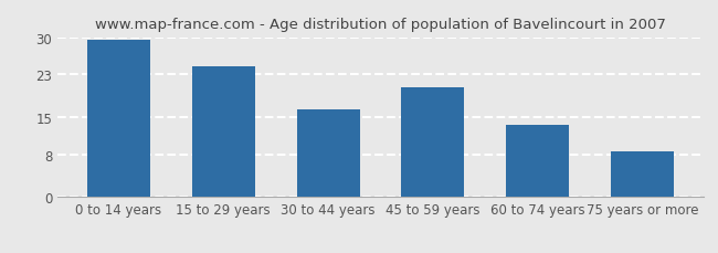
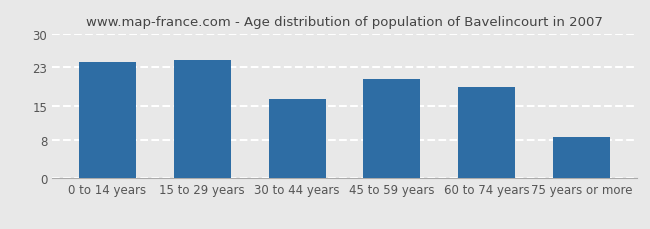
0 to 14 years: 29.5 -> 24.0
60 to 74 years: 13.5 -> 19.0
